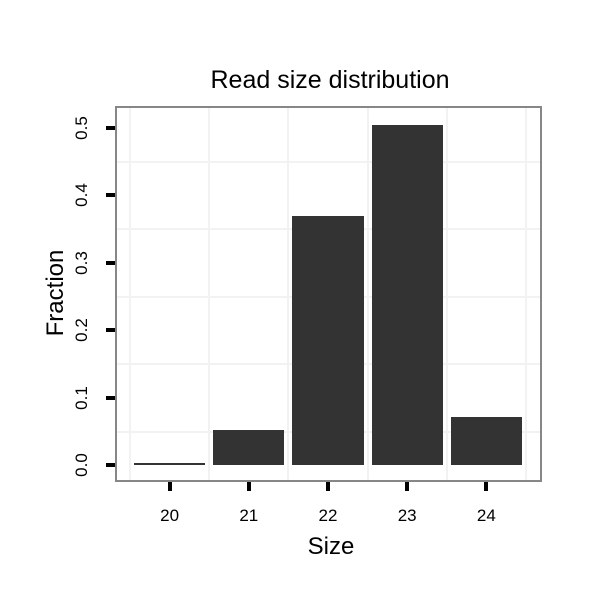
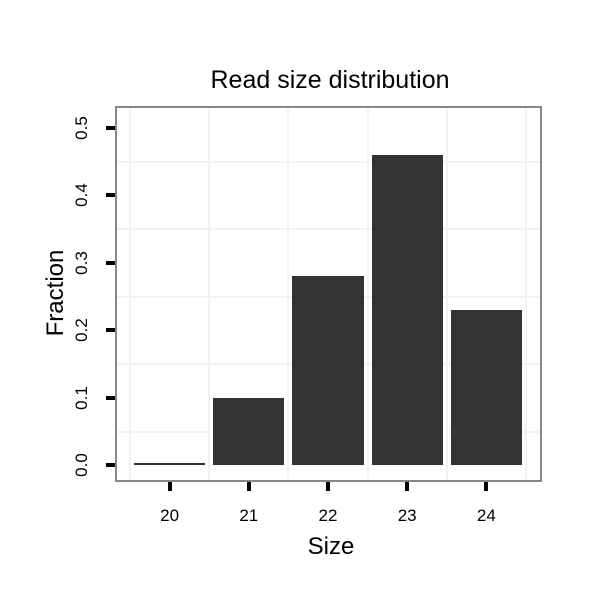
21: 0.05 -> 0.10
22: 0.37 -> 0.28
23: 0.51 -> 0.46
24: 0.07 -> 0.23
